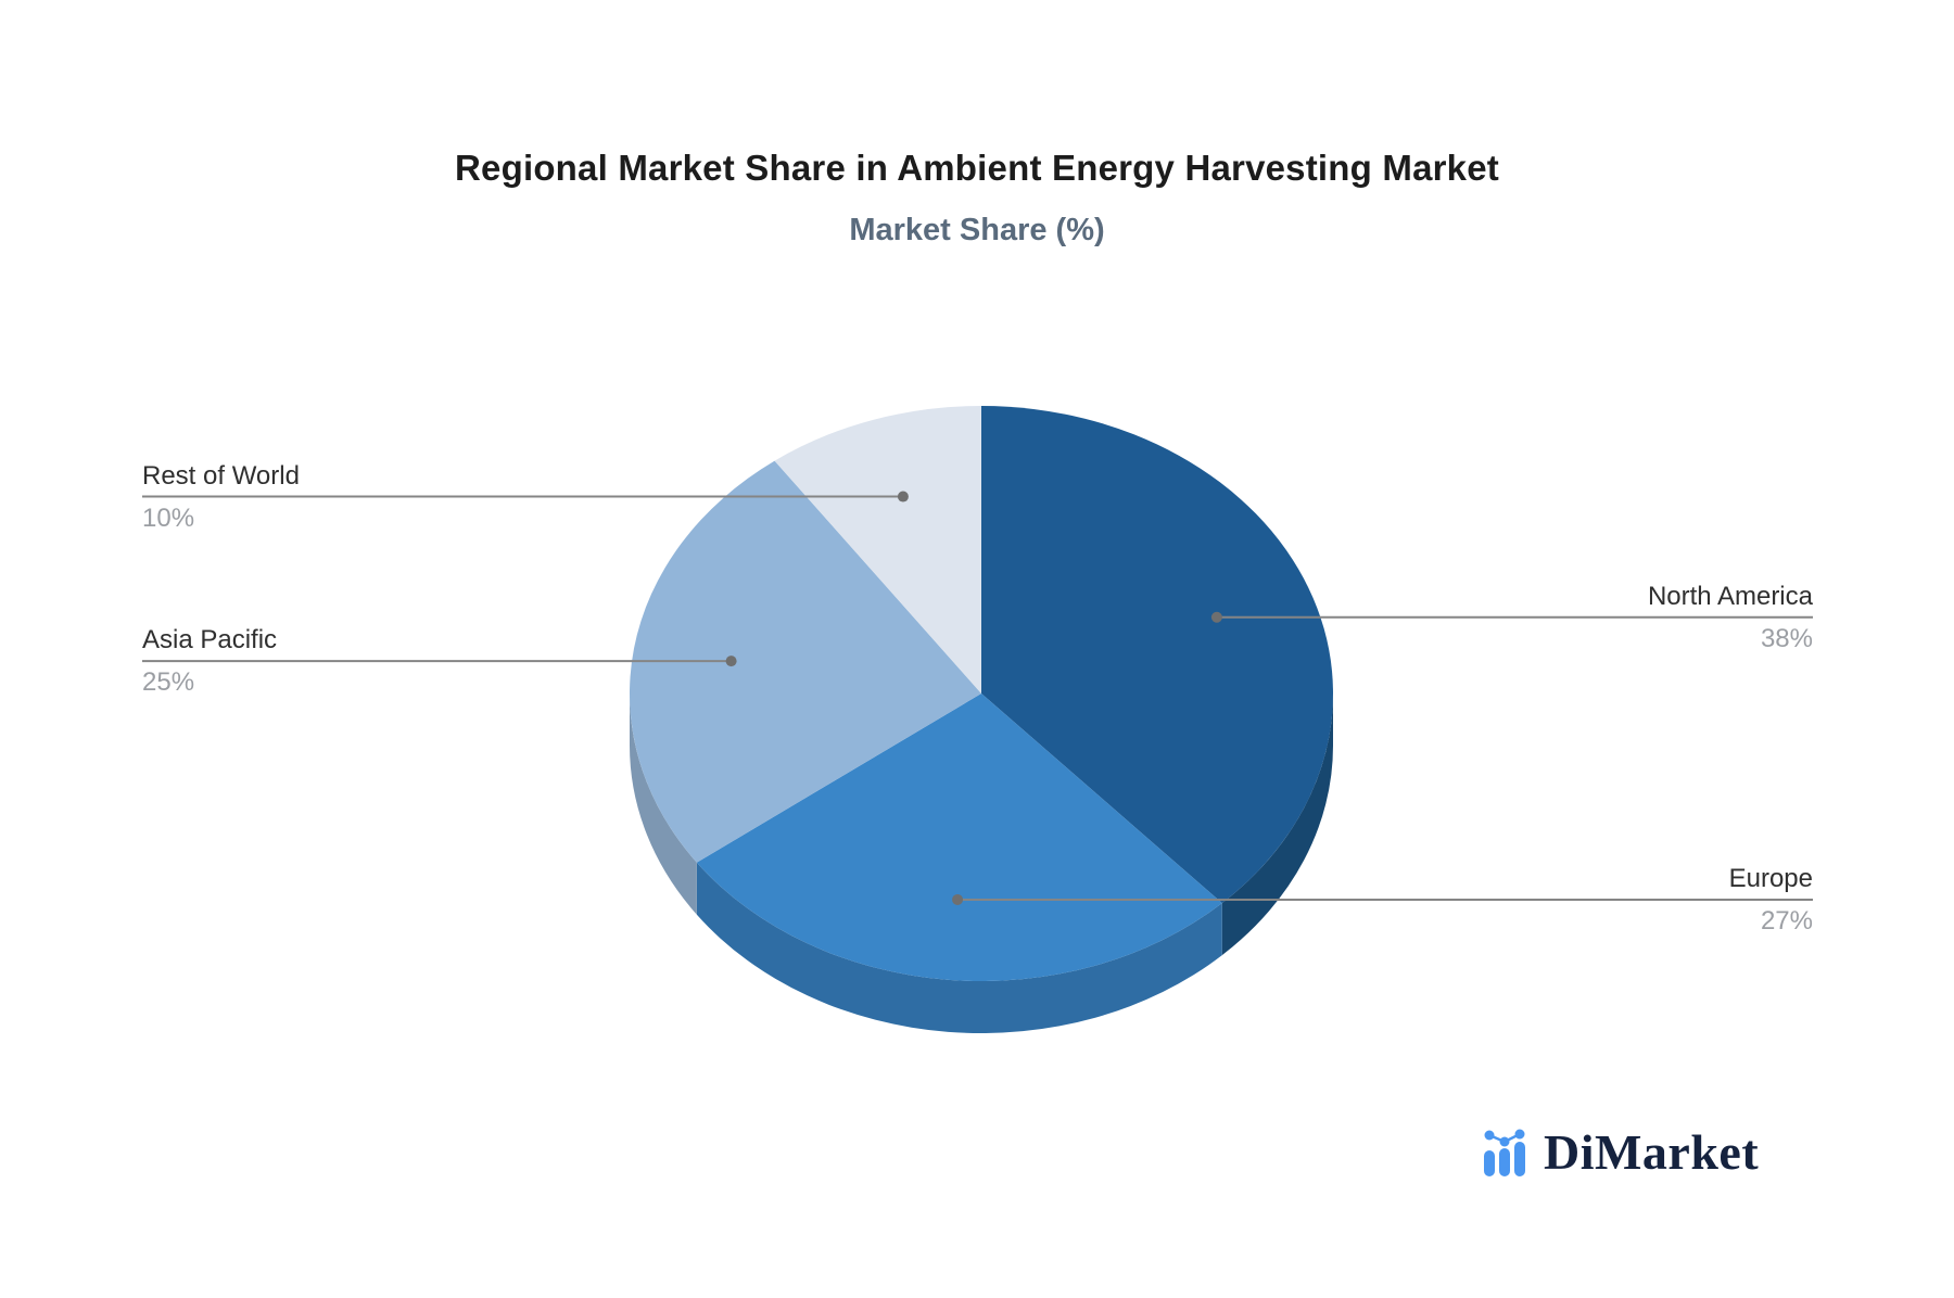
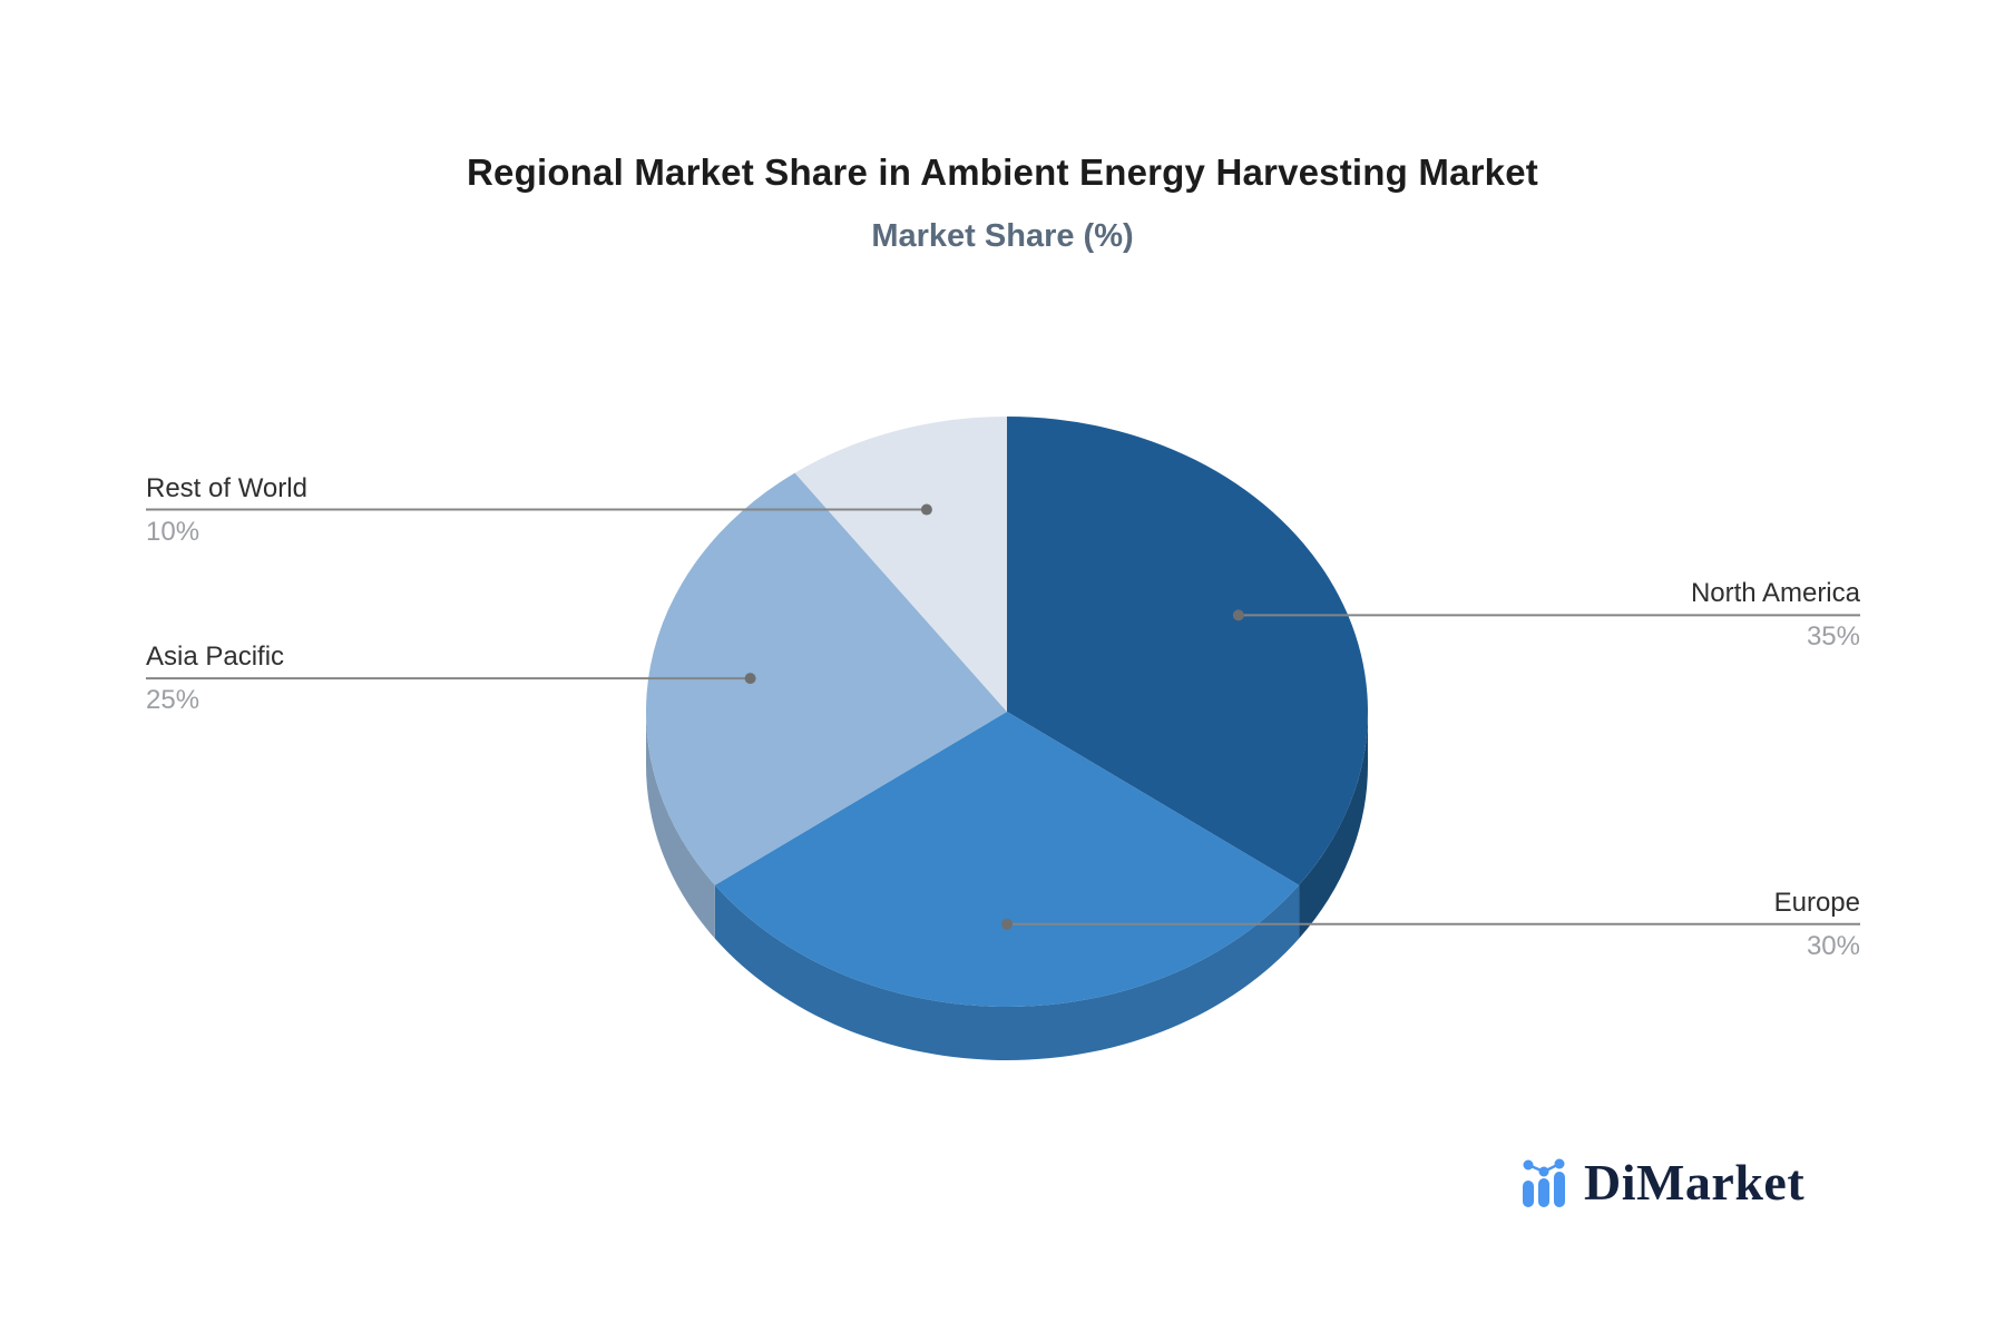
North America: 38% -> 35%
Europe: 27% -> 30%
